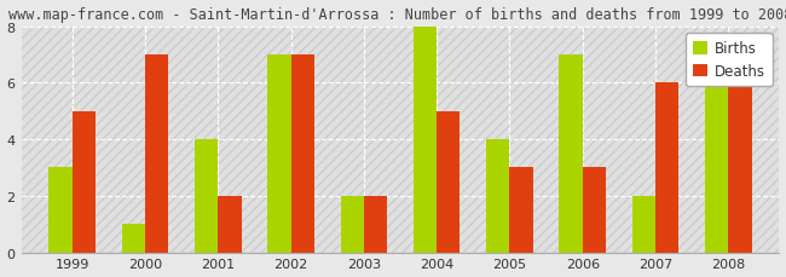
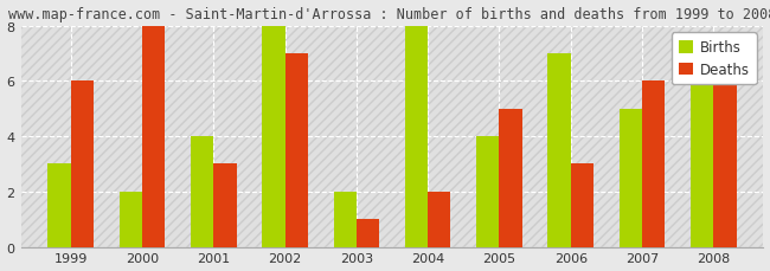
Deaths/1999: 5 -> 6
Births/2000: 1 -> 2
Deaths/2000: 7 -> 8
Deaths/2001: 2 -> 3
Births/2002: 7 -> 8
Deaths/2003: 2 -> 1
Deaths/2004: 5 -> 2
Deaths/2005: 3 -> 5
Births/2007: 2 -> 5
